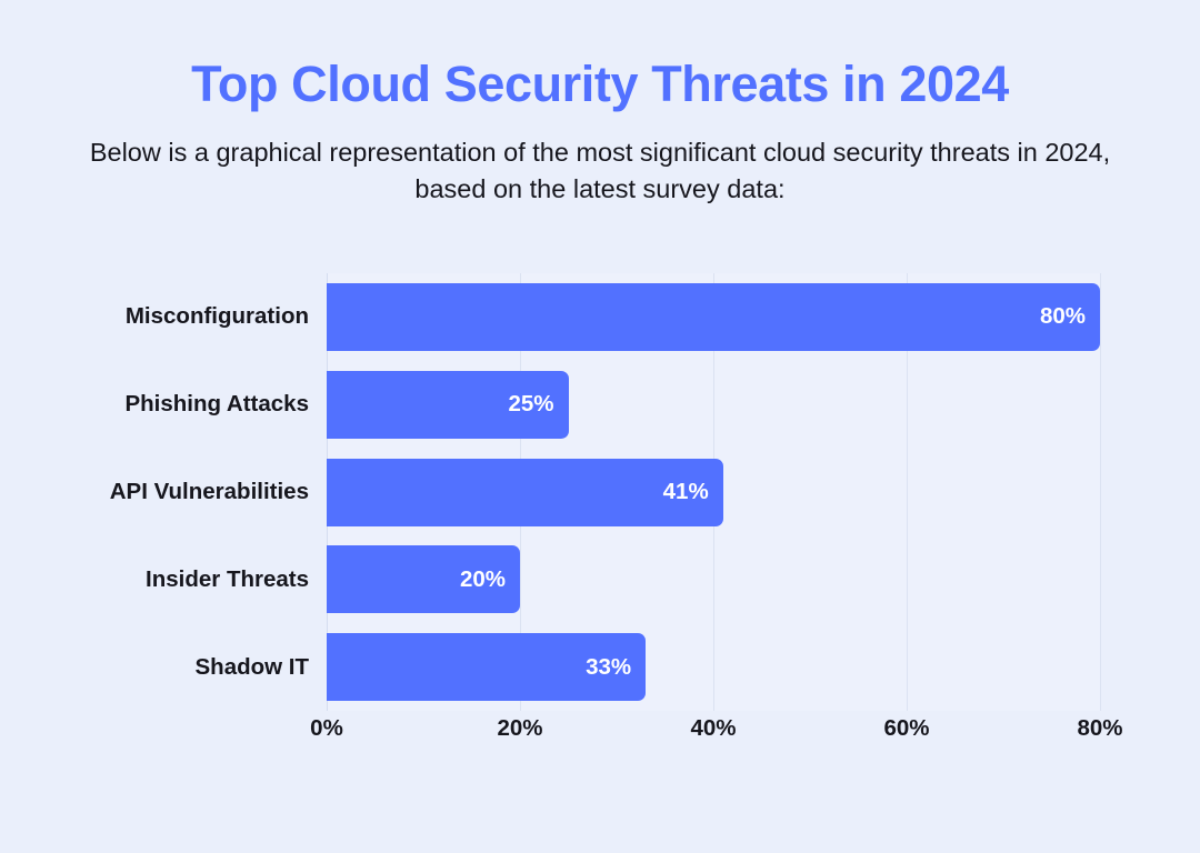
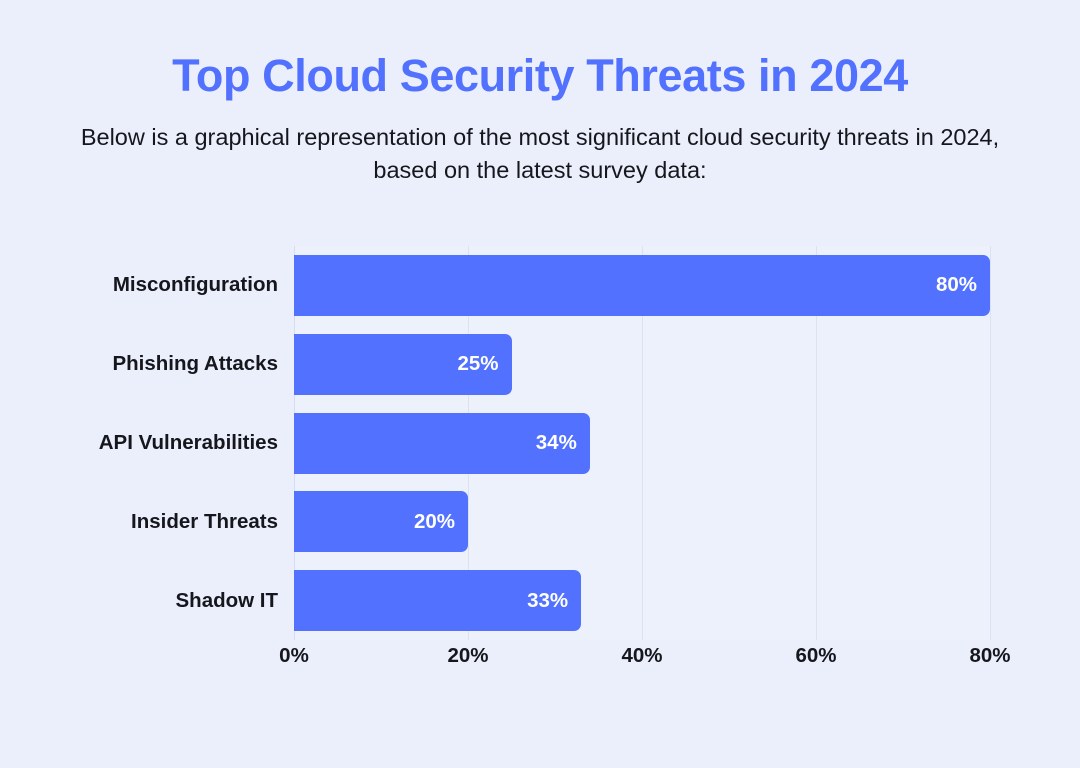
API Vulnerabilities: 41% -> 34%
